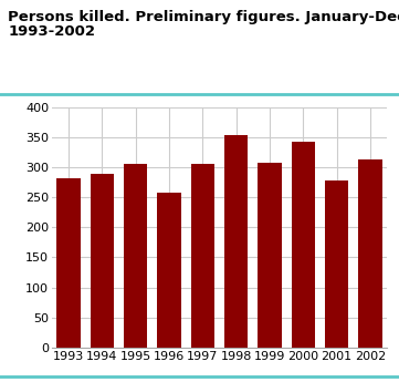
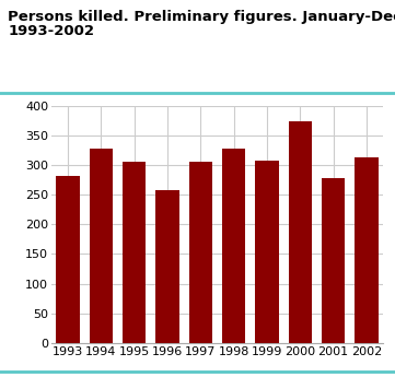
1994: 288 -> 328
1998: 354 -> 328
2000: 342 -> 374
